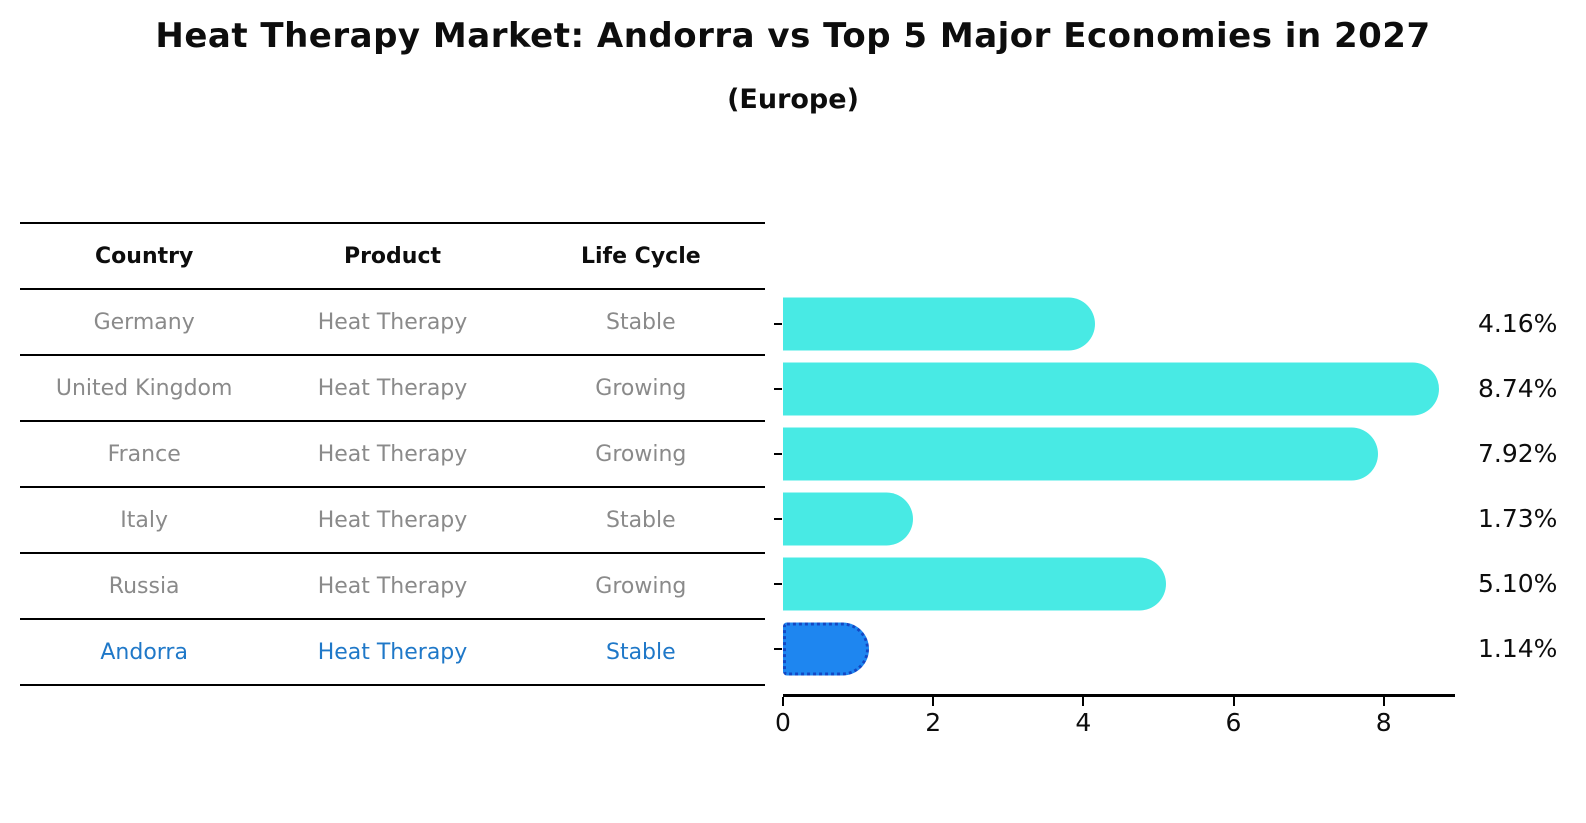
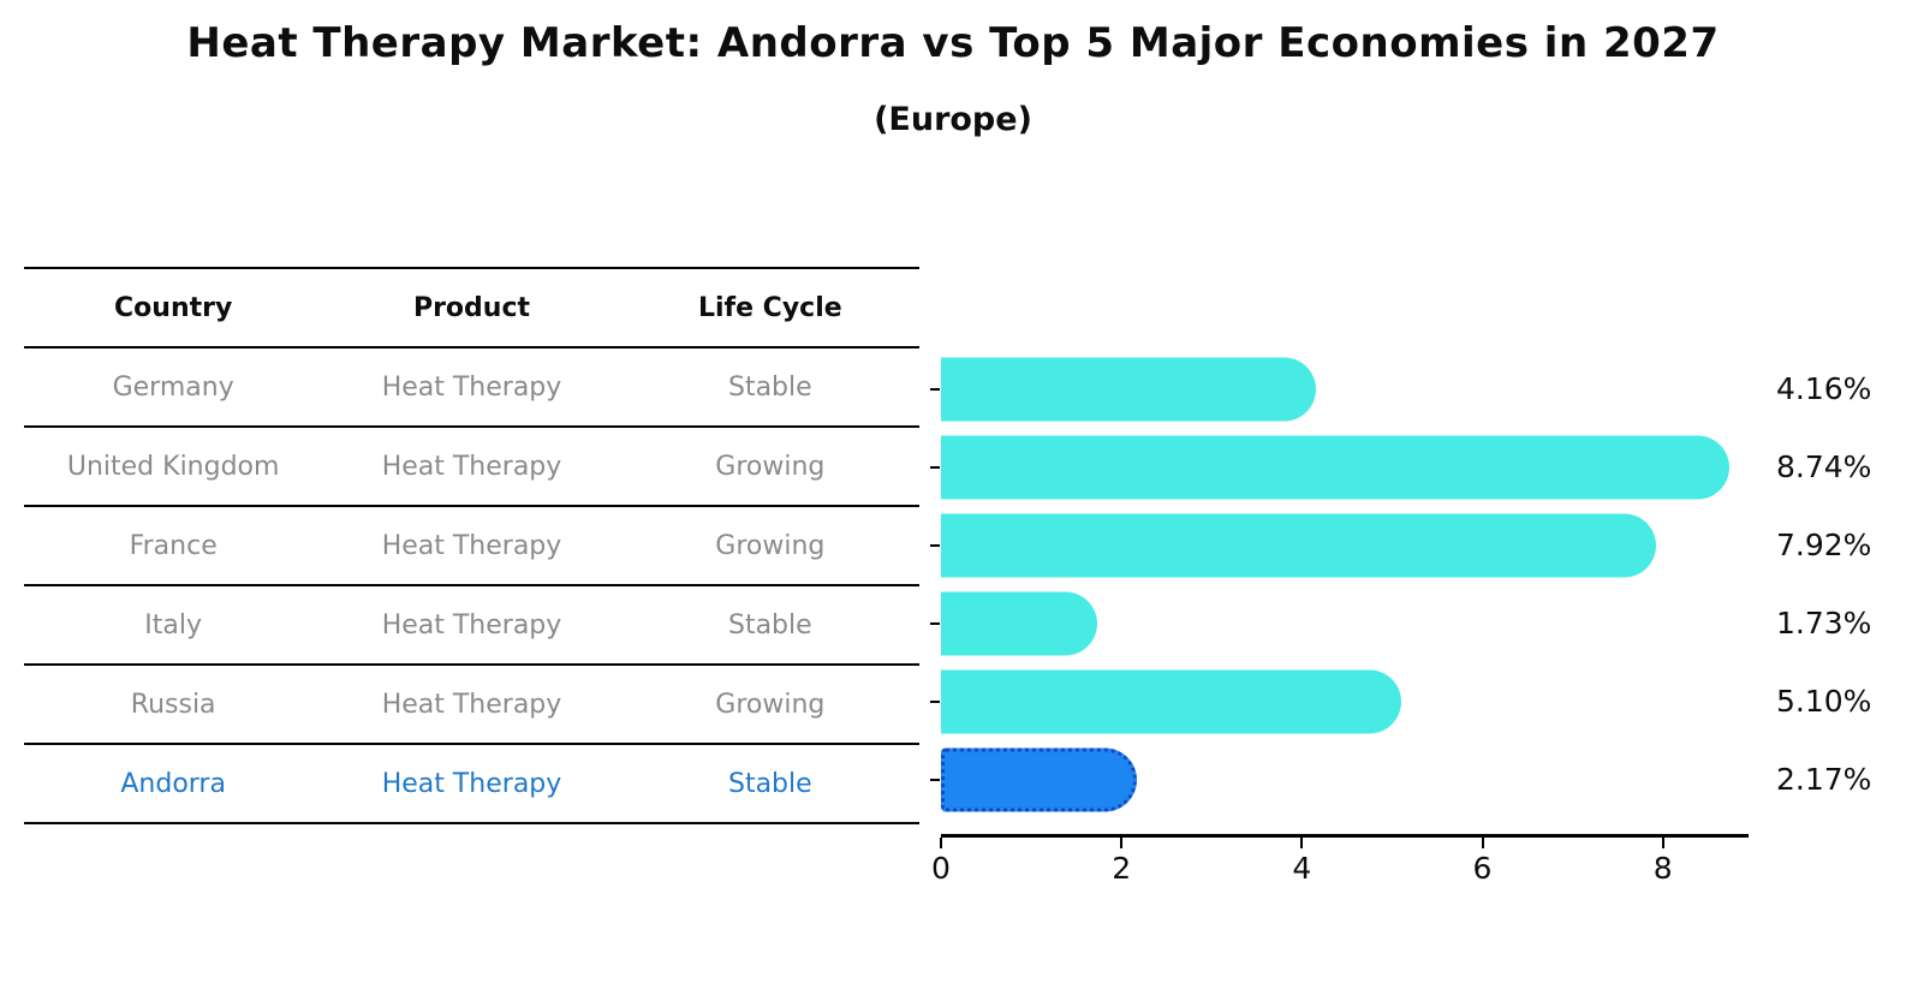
Andorra: 1.14% -> 2.17%
